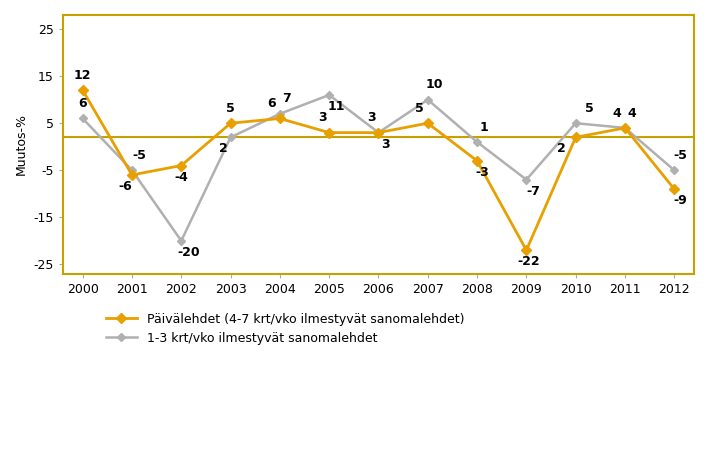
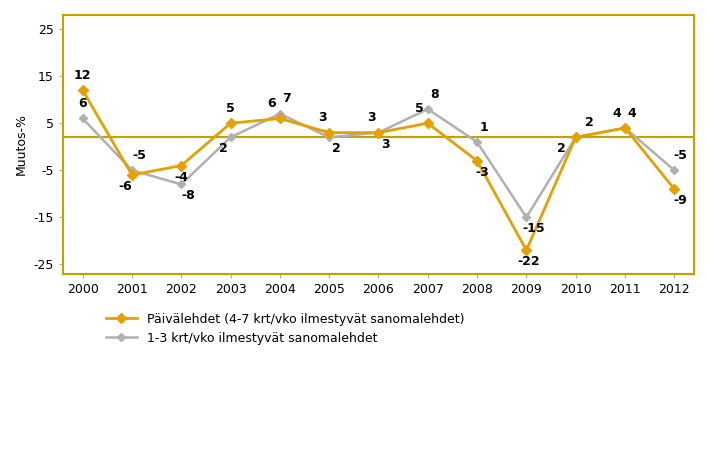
1-3 krt/vko ilmestyvät sanomalehdet/2002: -20 -> -8
1-3 krt/vko ilmestyvät sanomalehdet/2005: 11 -> 2
1-3 krt/vko ilmestyvät sanomalehdet/2007: 10 -> 8
1-3 krt/vko ilmestyvät sanomalehdet/2009: -7 -> -15
1-3 krt/vko ilmestyvät sanomalehdet/2010: 5 -> 2
